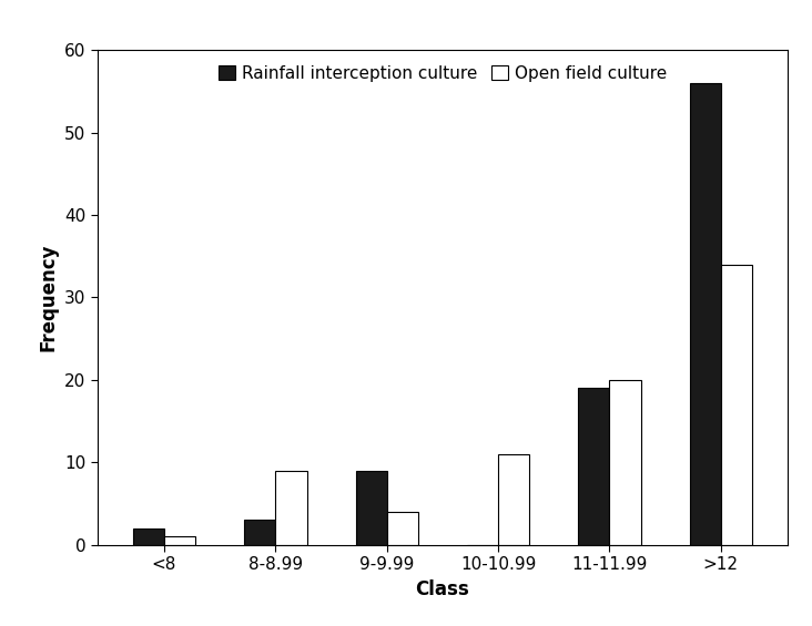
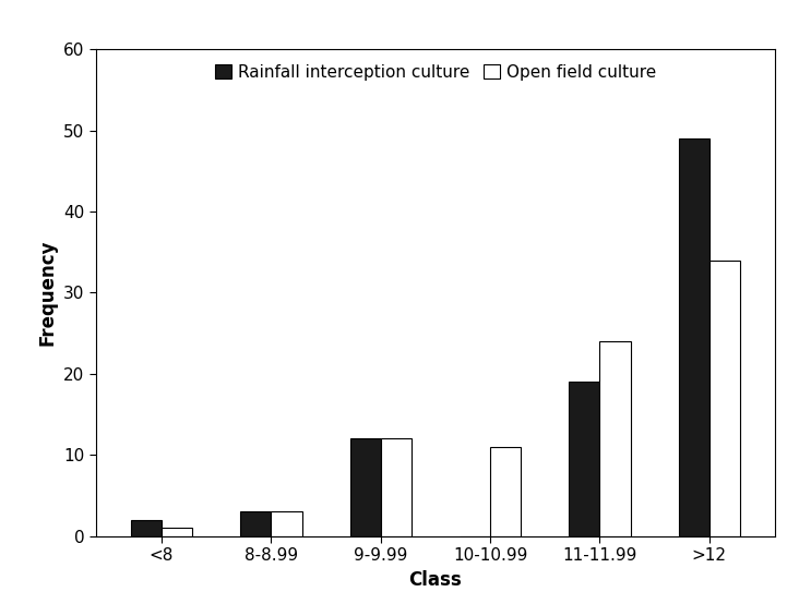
Open field culture/8-8.99: 9 -> 3
Rainfall interception culture/9-9.99: 9 -> 12
Open field culture/9-9.99: 4 -> 12
Open field culture/11-11.99: 20 -> 24
Rainfall interception culture/>12: 56 -> 49
